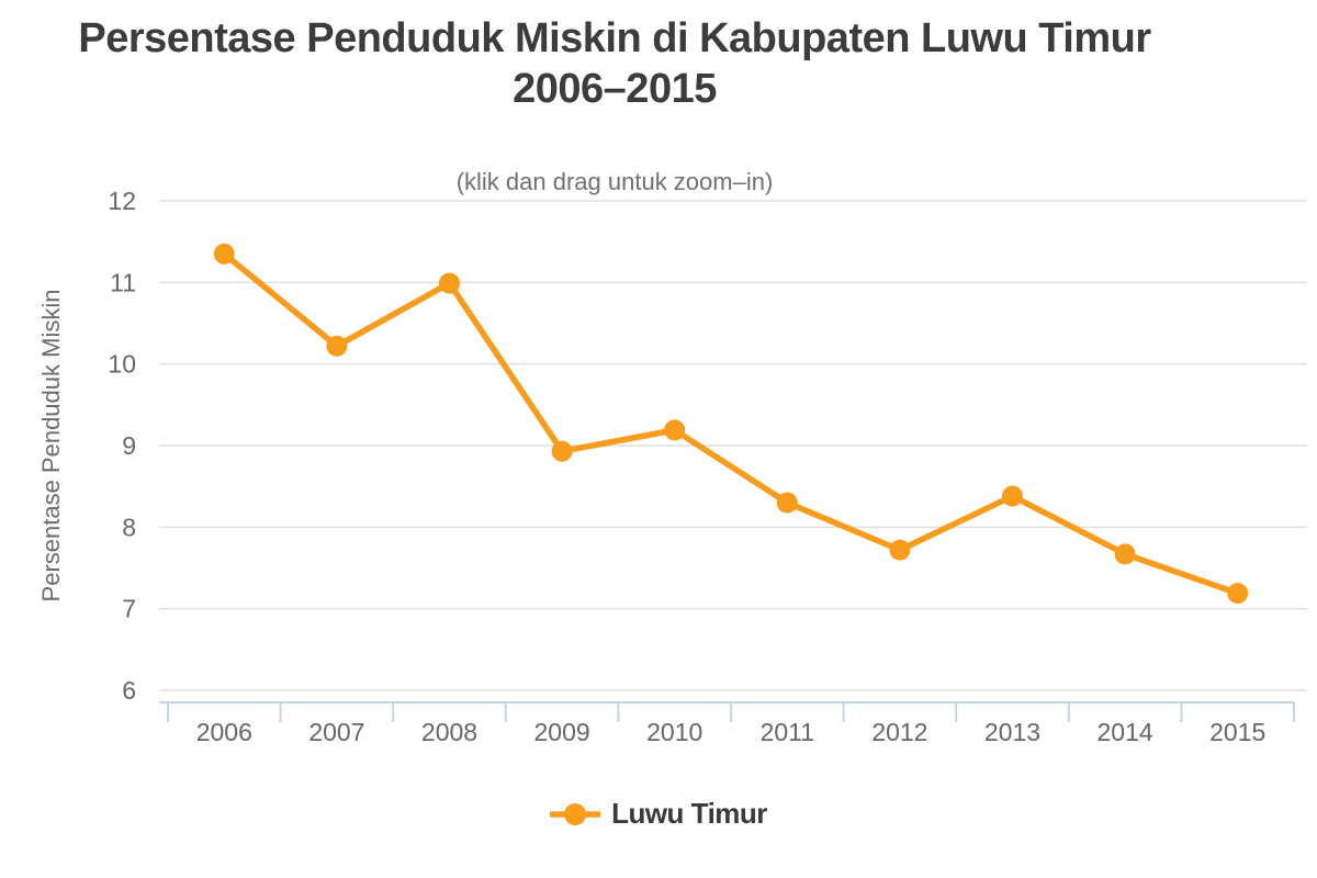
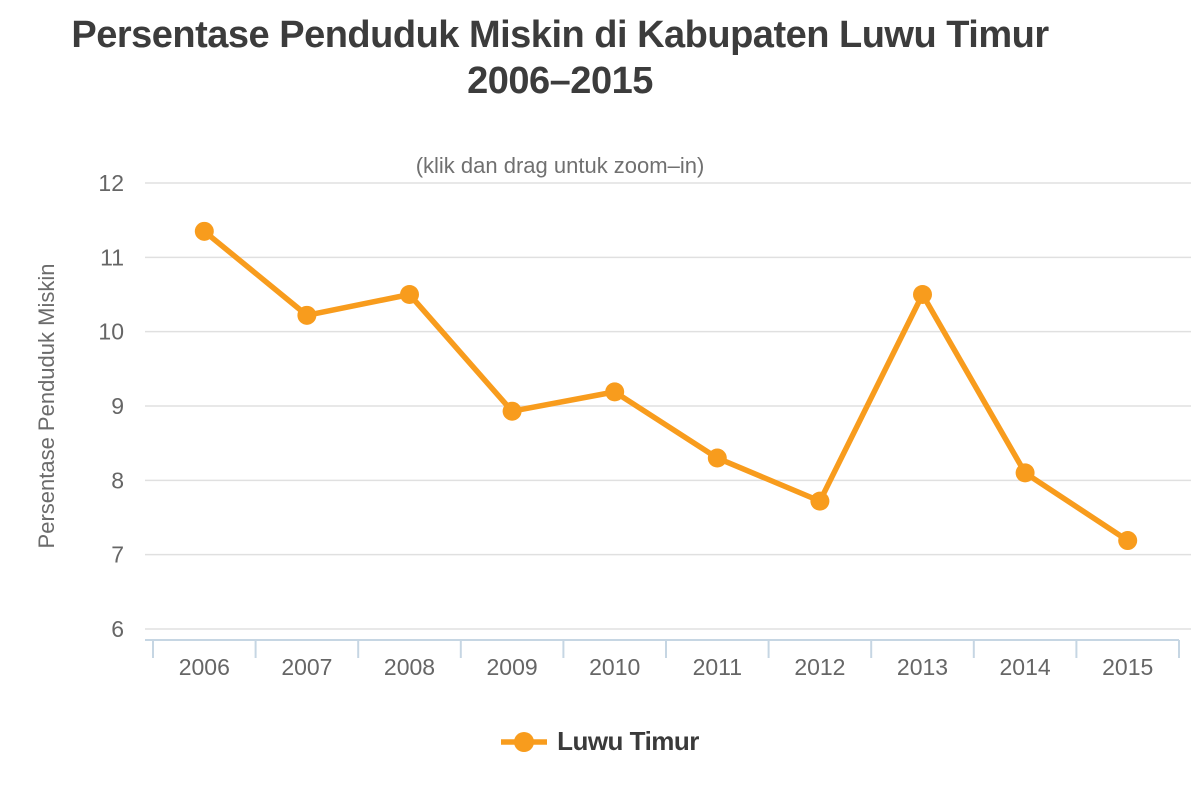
2008: 11.0 -> 10.5
2013: 8.4 -> 10.5
2014: 7.7 -> 8.1
